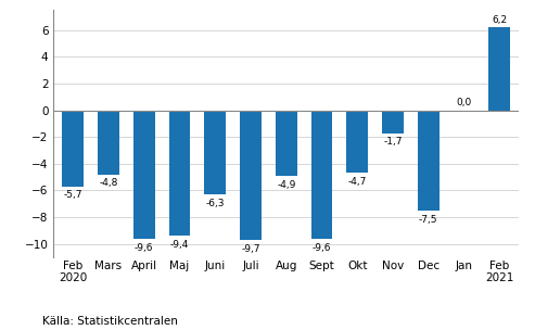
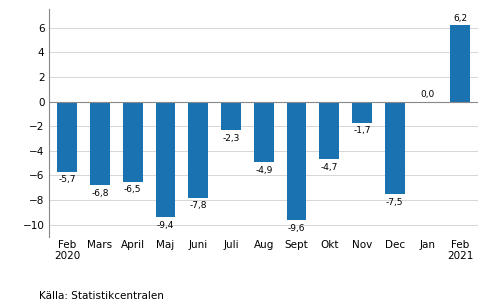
Mars: -4,8 -> -6,8
April: -9,6 -> -6,5
Juni: -6,3 -> -7,8
Juli: -9,7 -> -2,3
